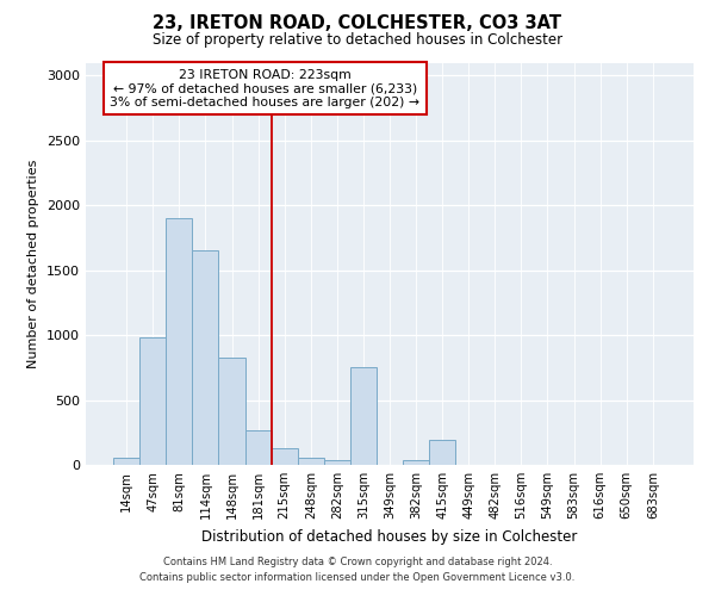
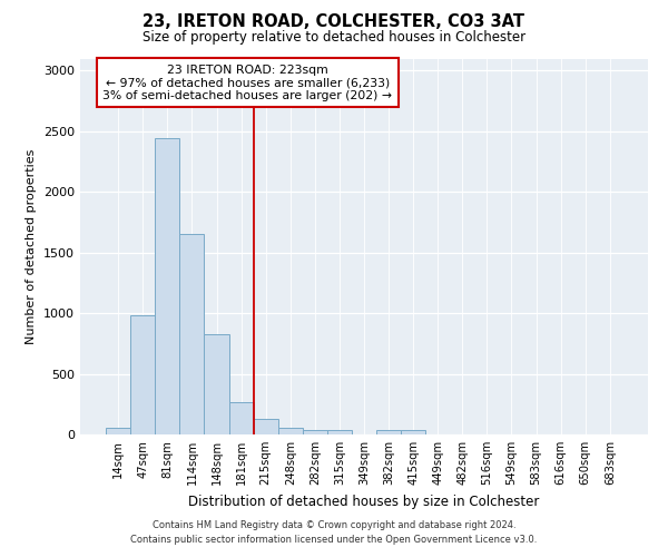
81sqm: 1900 -> 2440
315sqm: 750 -> 40
415sqm: 190 -> 40
